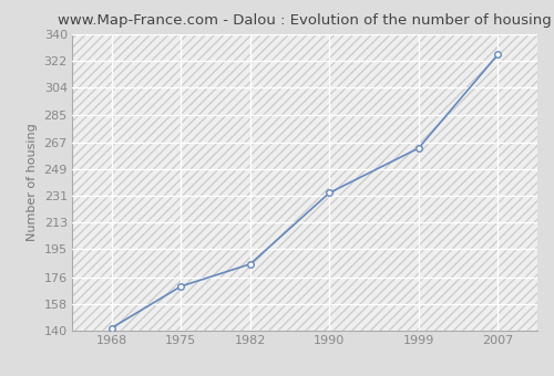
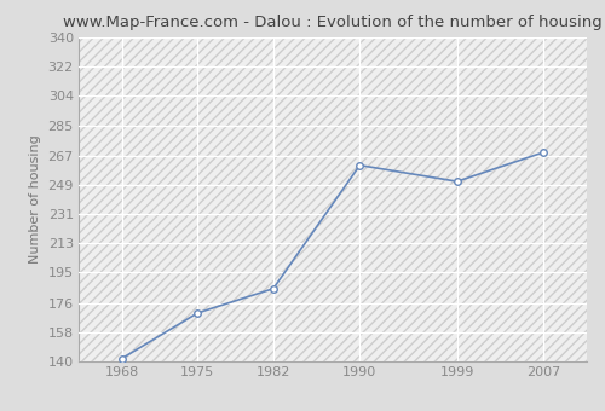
1990: 233 -> 261
1999: 263 -> 251
2007: 326 -> 269
